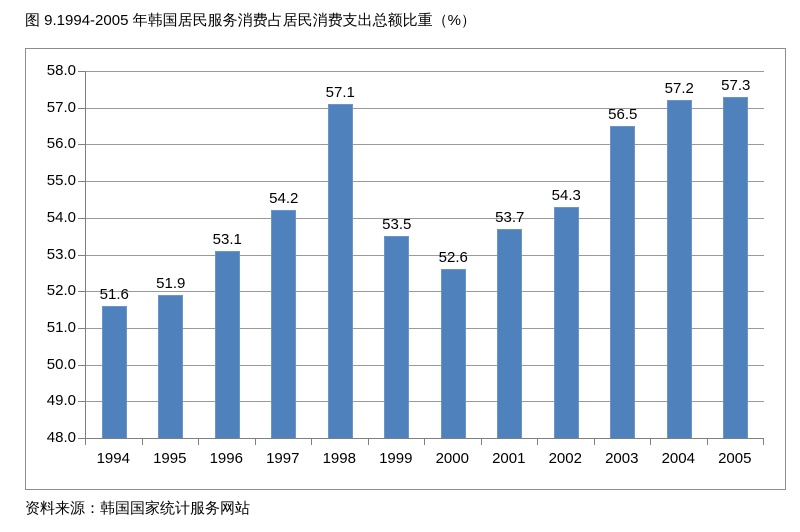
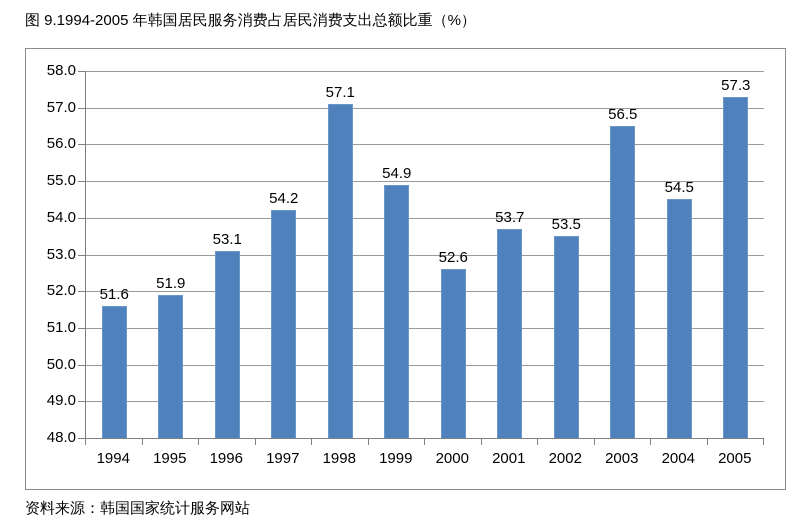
1999: 53.5 -> 54.9
2002: 54.3 -> 53.5
2004: 57.2 -> 54.5
